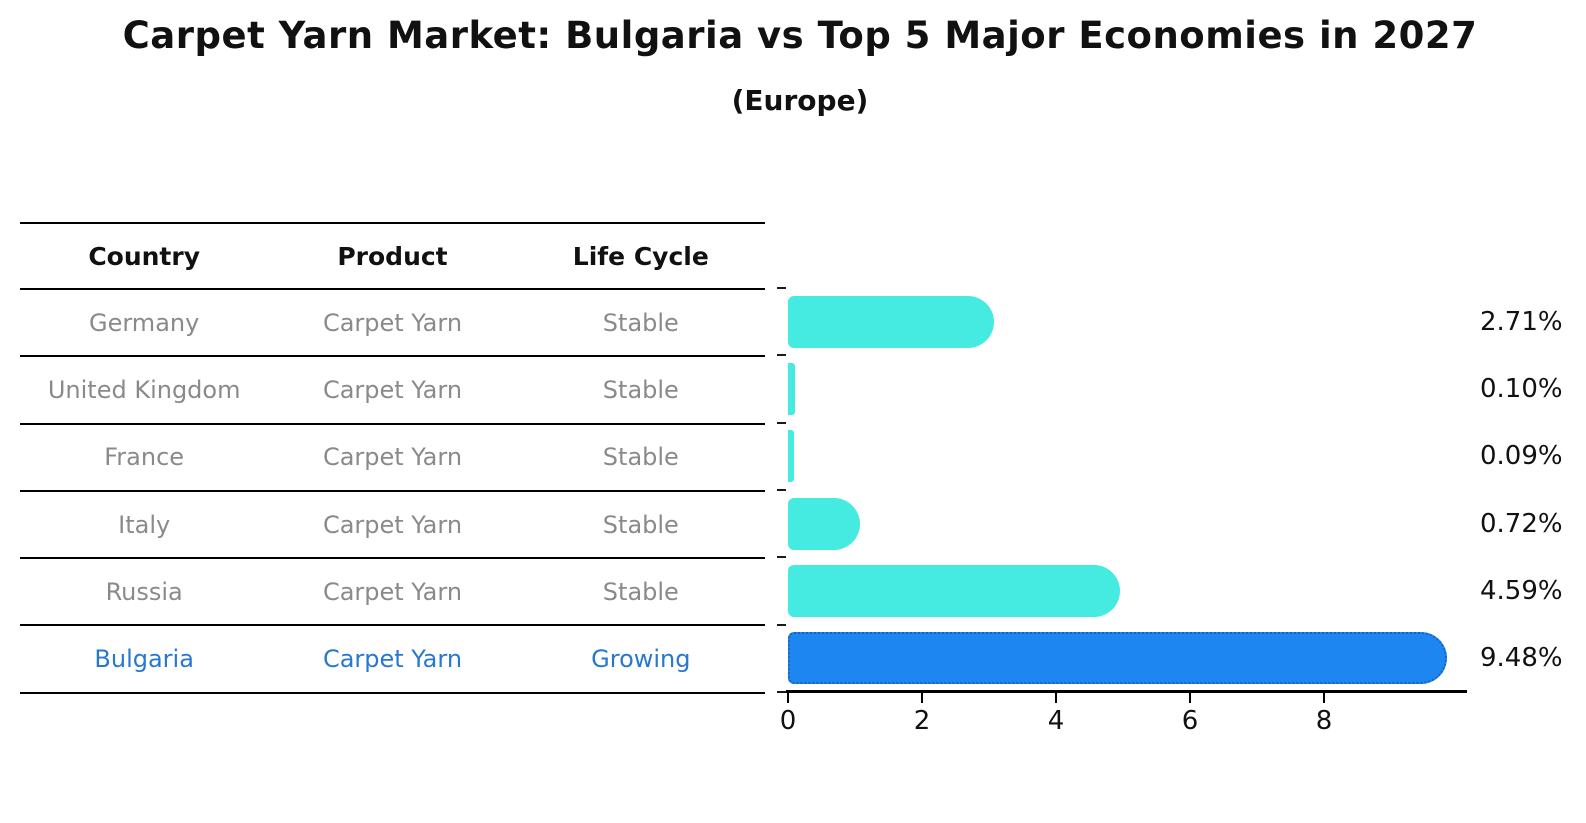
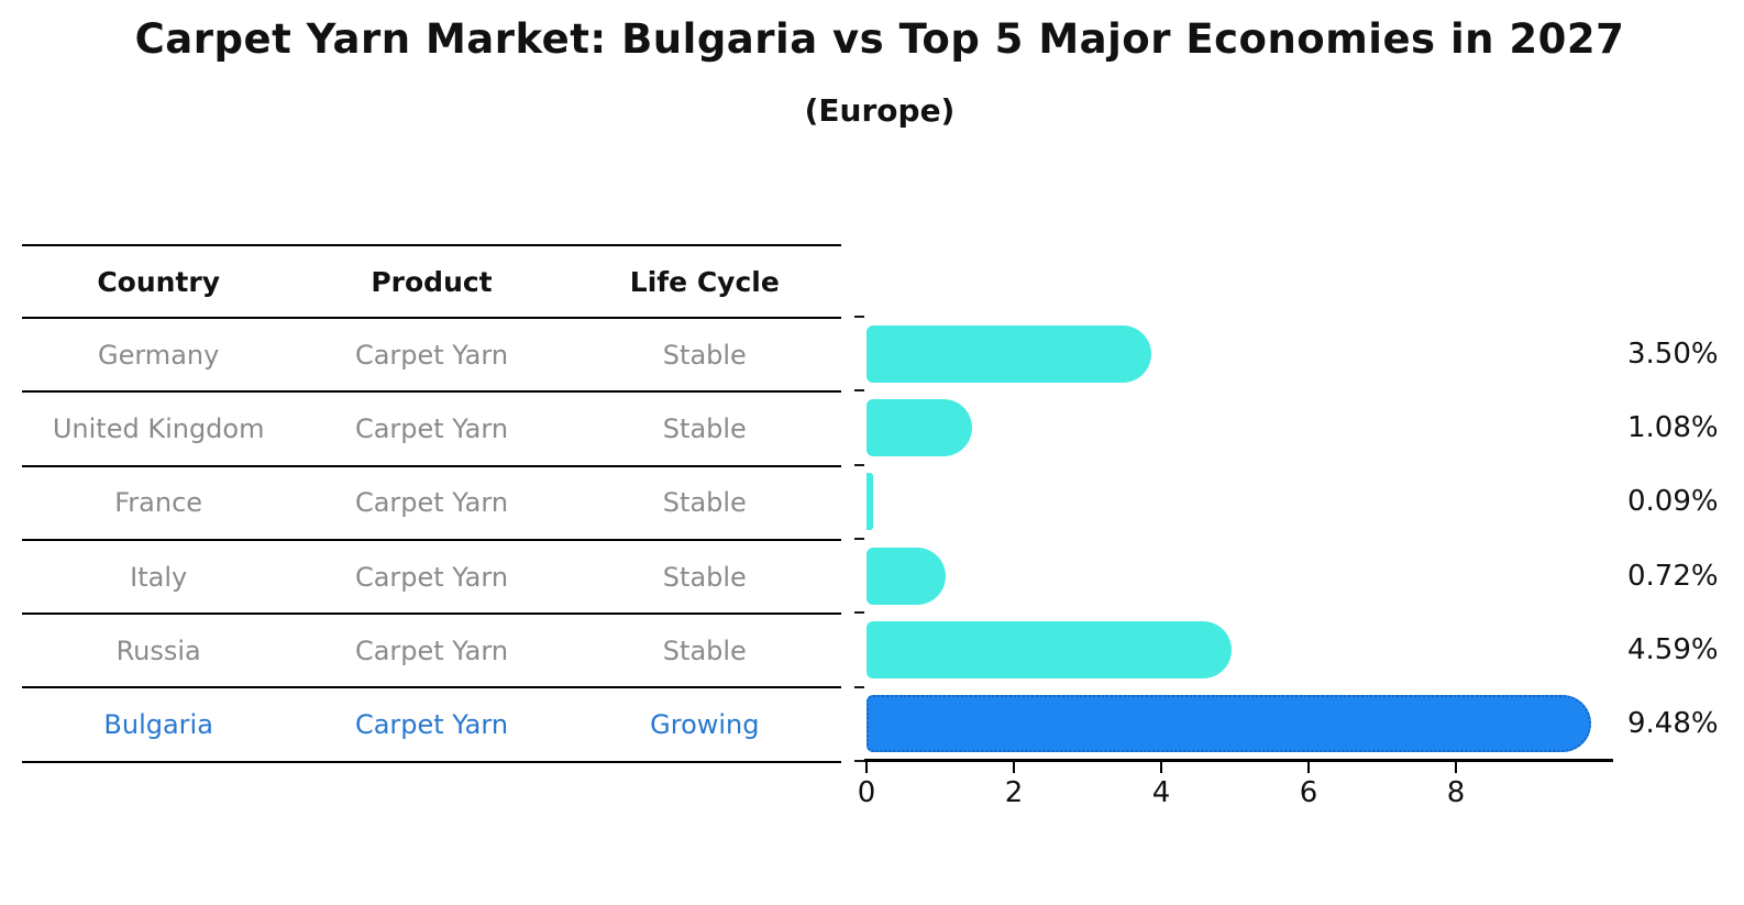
Germany: 2.71% -> 3.50%
United Kingdom: 0.10% -> 1.08%
